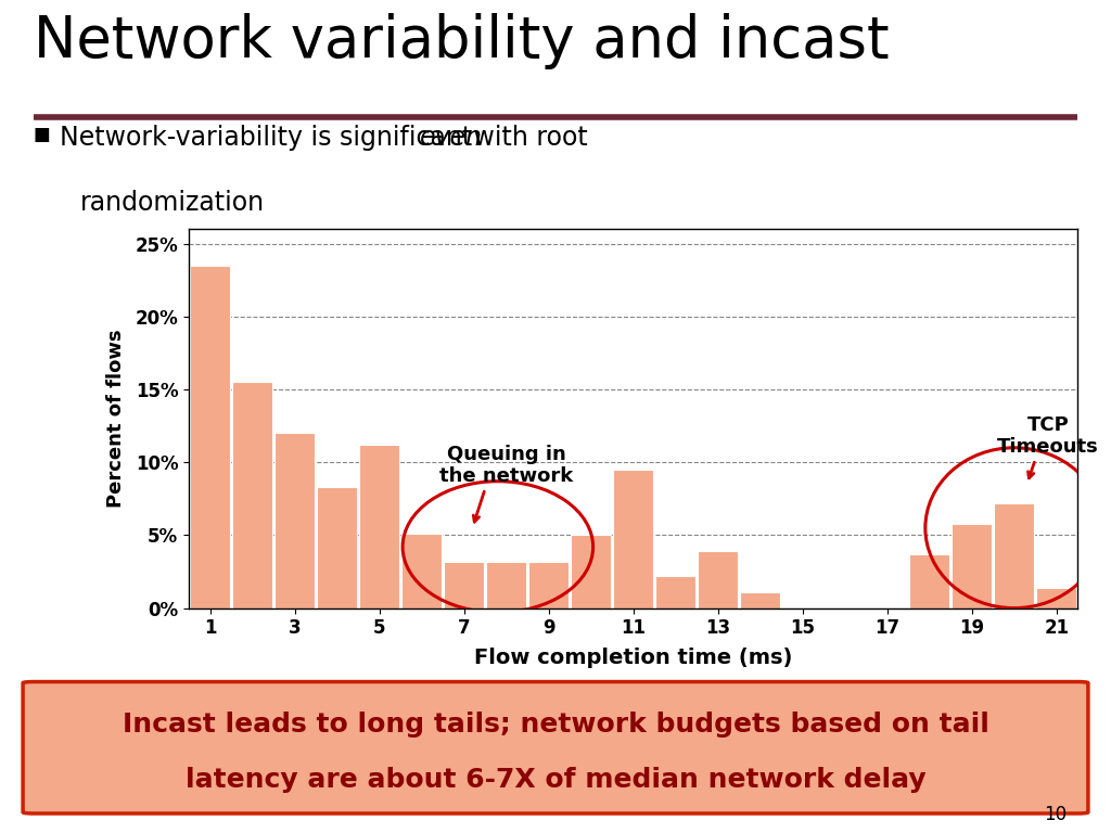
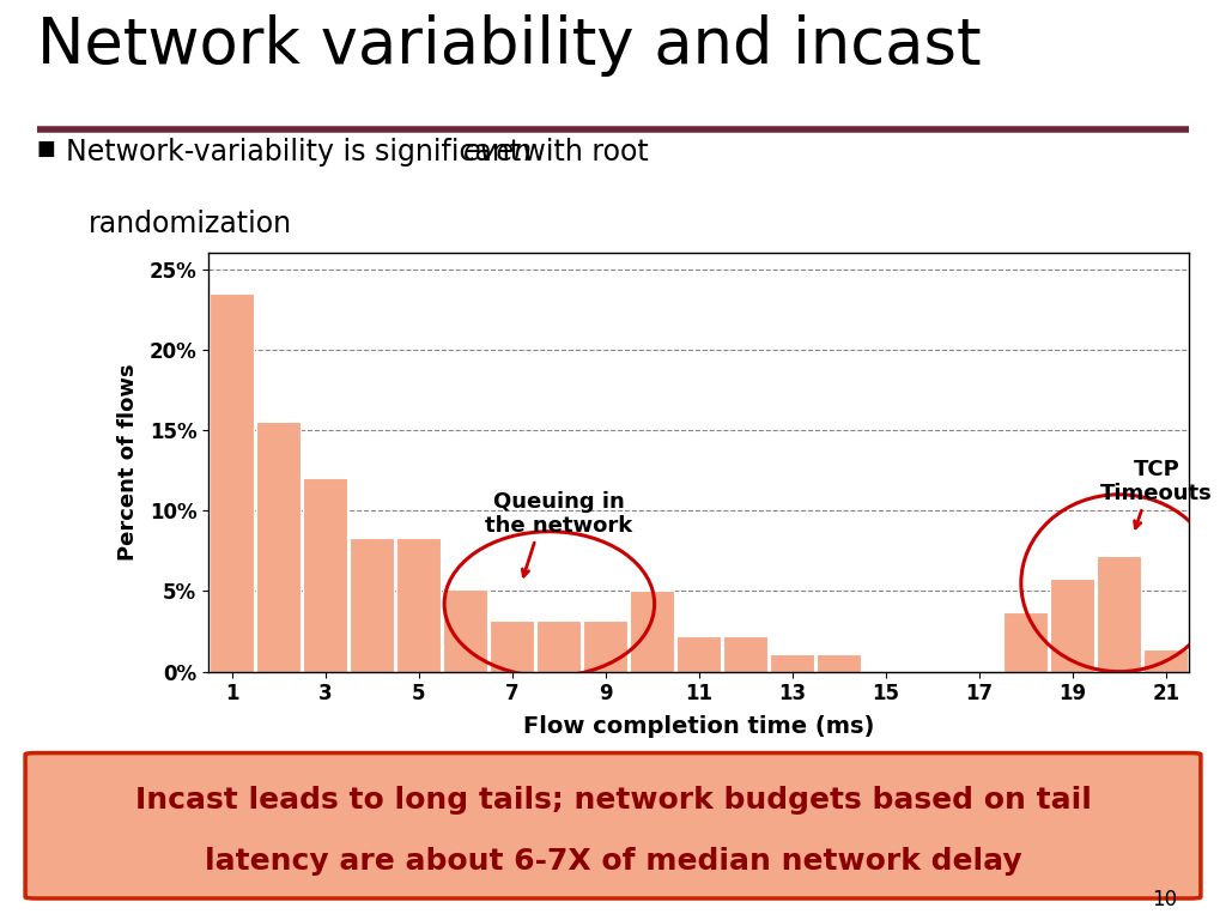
5: 11.2% -> 8.3%
11: 9.5% -> 2.2%
13: 3.9% -> 1.1%
